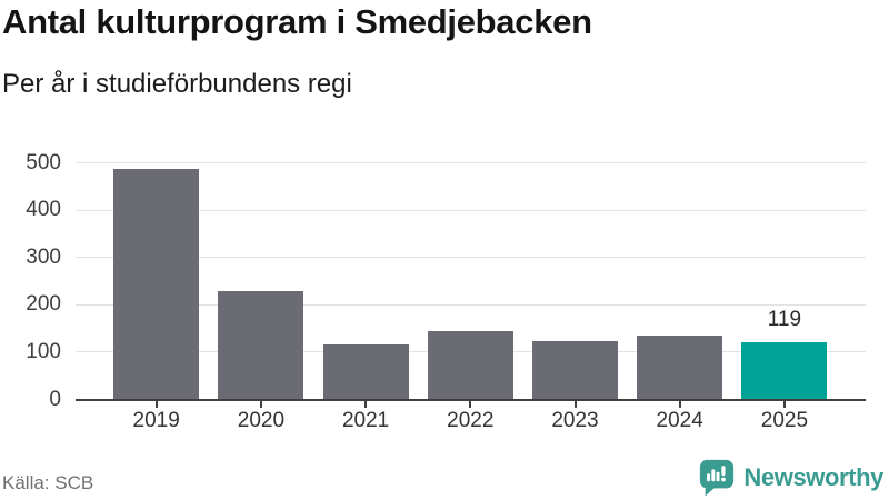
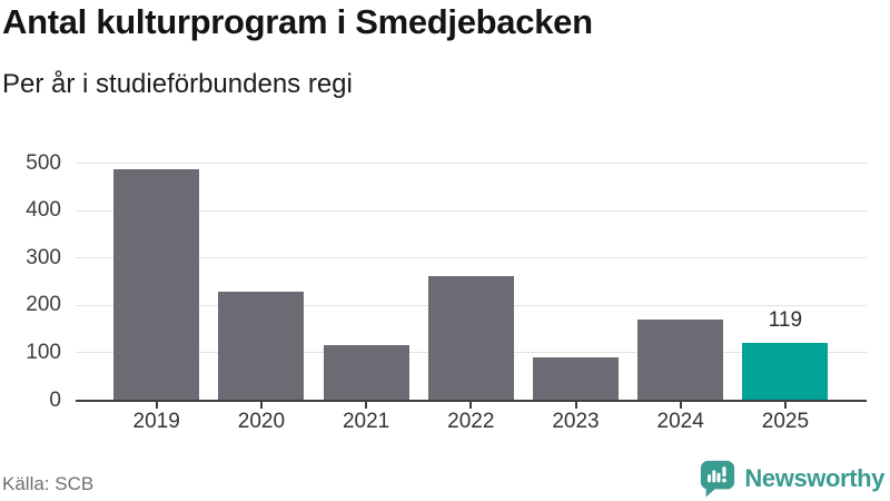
2022: 140 -> 260
2023: 120 -> 90
2024: 130 -> 170
